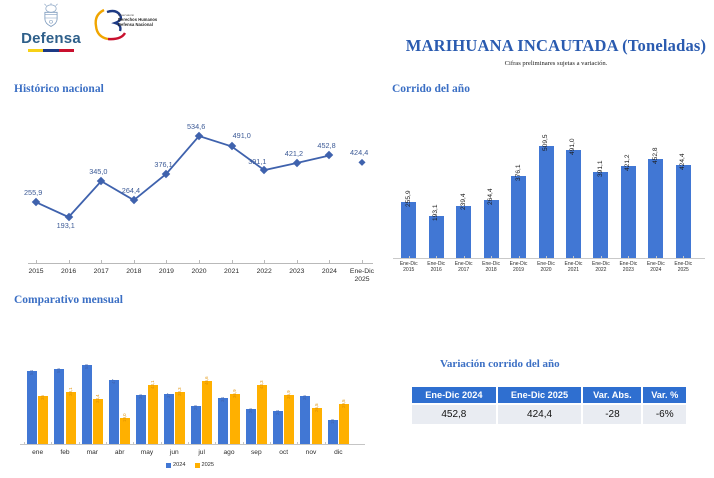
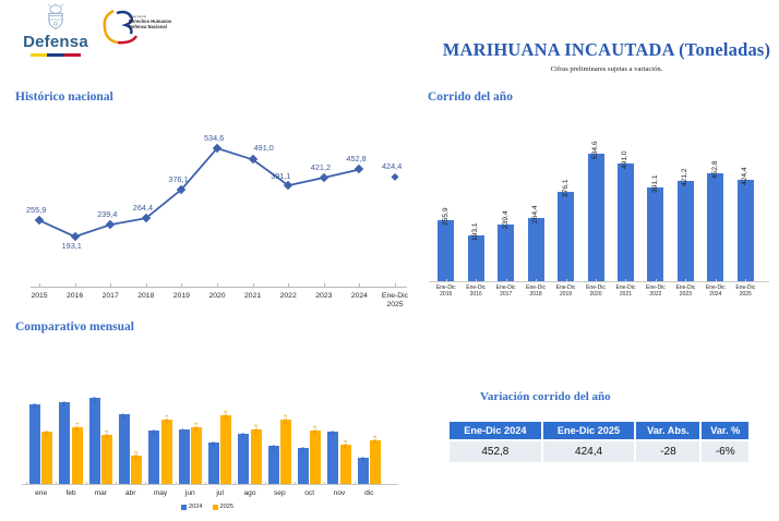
Histórico nacional/2017: 345,0 -> 239,4
Corrido del año/Ene-Dic 2020: 509,5 -> 534,6
